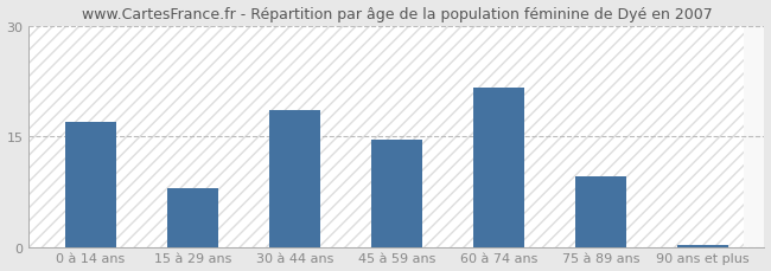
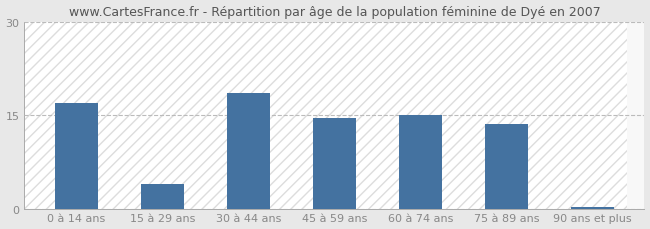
15 à 29 ans: 8.0 -> 4.0
60 à 74 ans: 21.6 -> 15.0
75 à 89 ans: 9.6 -> 13.5
